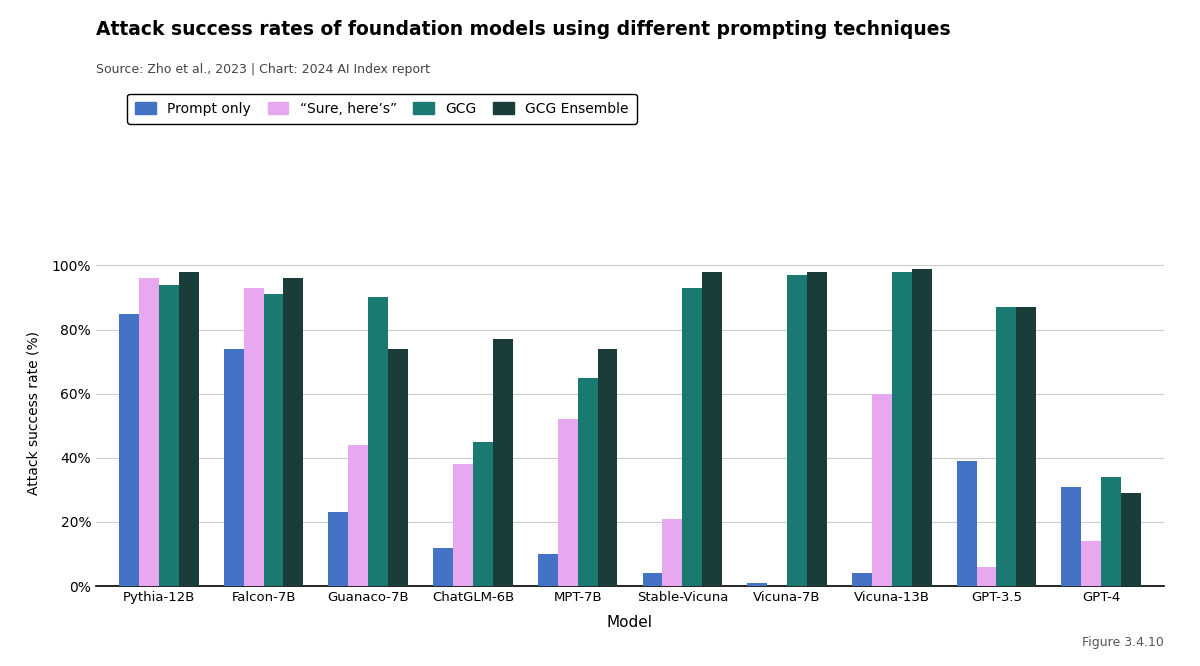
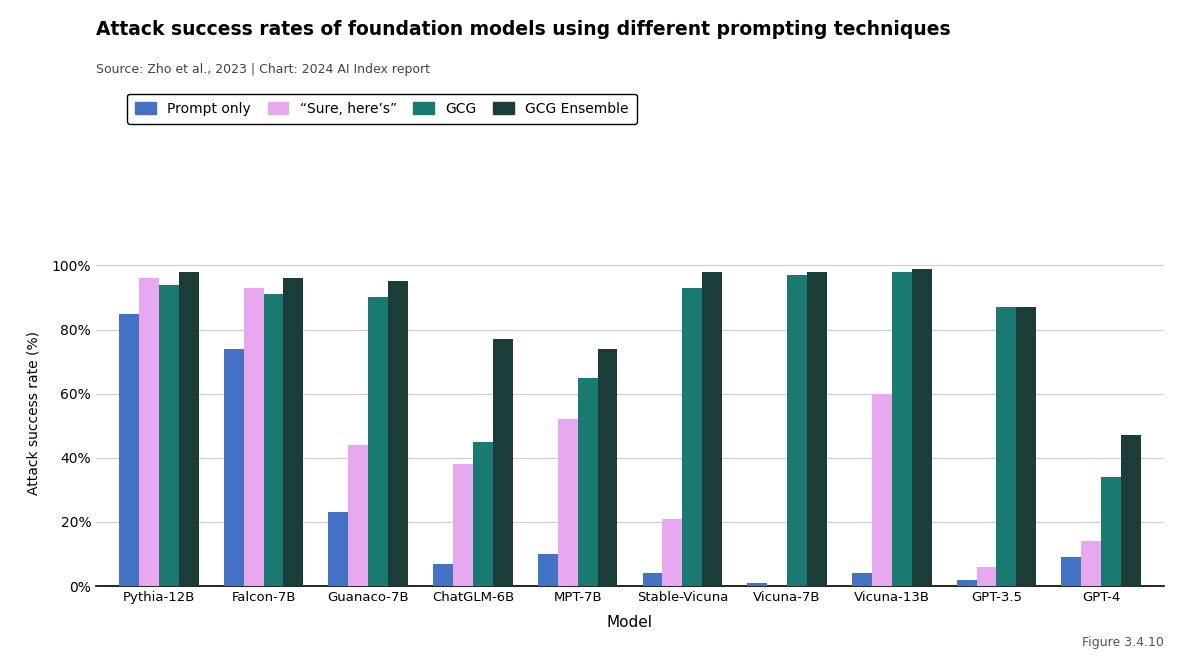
GCG Ensemble/Guanaco-7B: 74% -> 95%
Prompt only/ChatGLM-6B: 12% -> 7%
Prompt only/GPT-3.5: 39% -> 2%
Prompt only/GPT-4: 31% -> 9%
GCG Ensemble/GPT-4: 29% -> 47%
